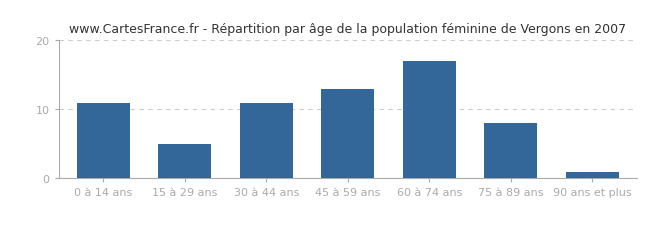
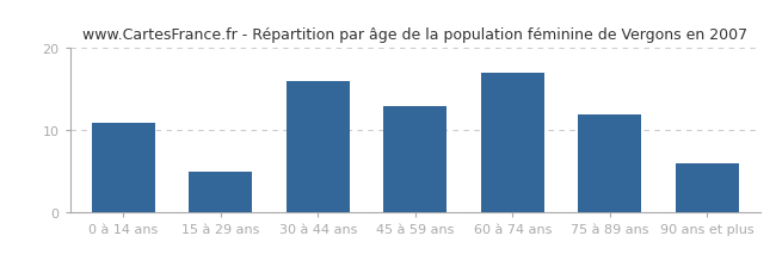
30 à 44 ans: 11 -> 16
75 à 89 ans: 8 -> 12
90 ans et plus: 1 -> 6
